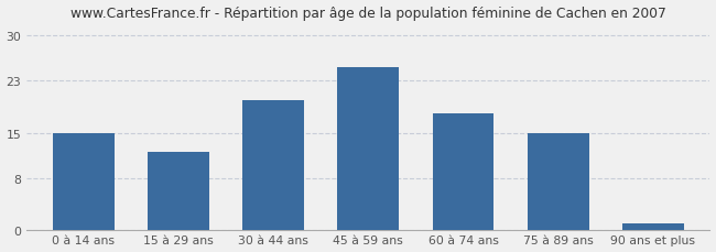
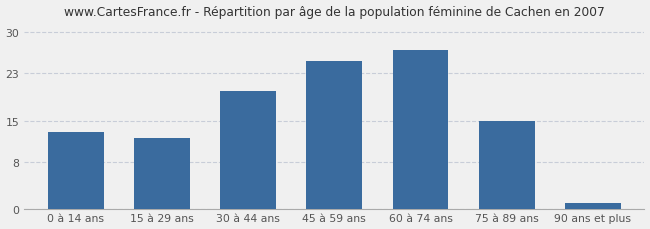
0 à 14 ans: 15 -> 13
60 à 74 ans: 18 -> 27
